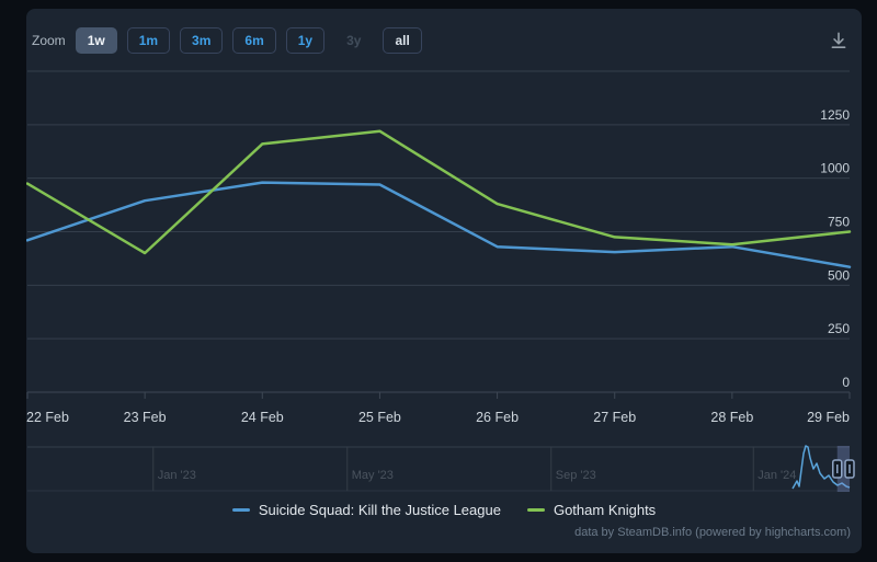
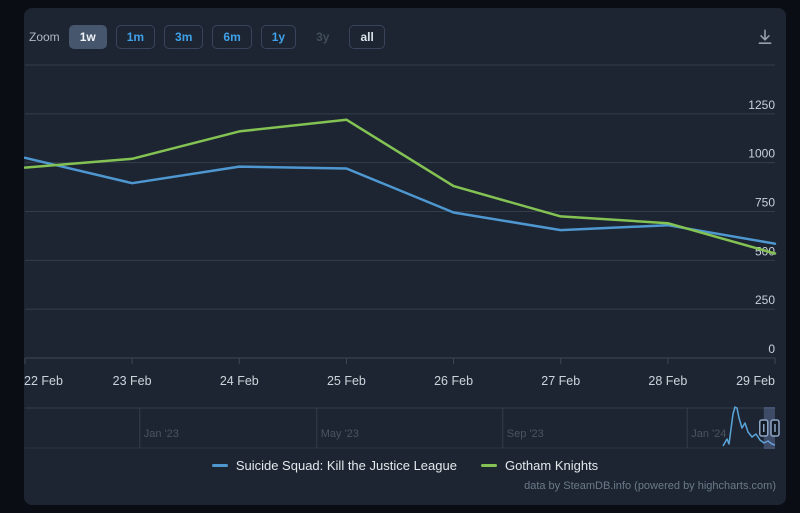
Suicide Squad: Kill the Justice League/22 Feb: 710 -> 1020
Gotham Knights/23 Feb: 650 -> 1020
Suicide Squad: Kill the Justice League/26 Feb: 680 -> 740
Gotham Knights/29 Feb: 750 -> 540
